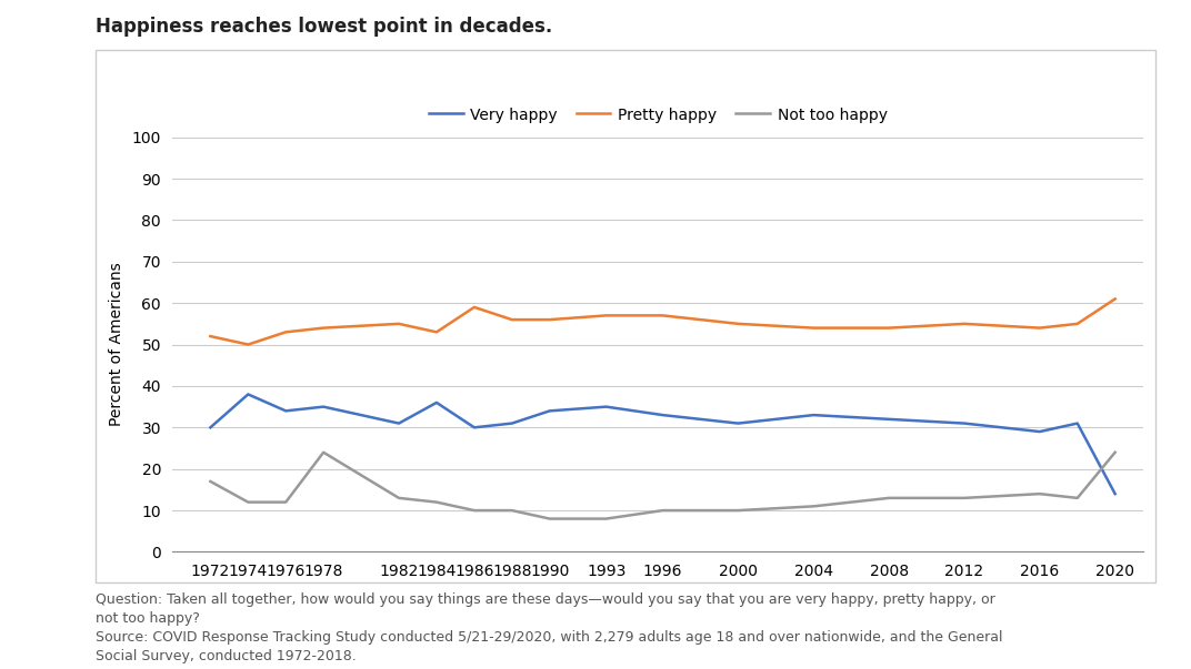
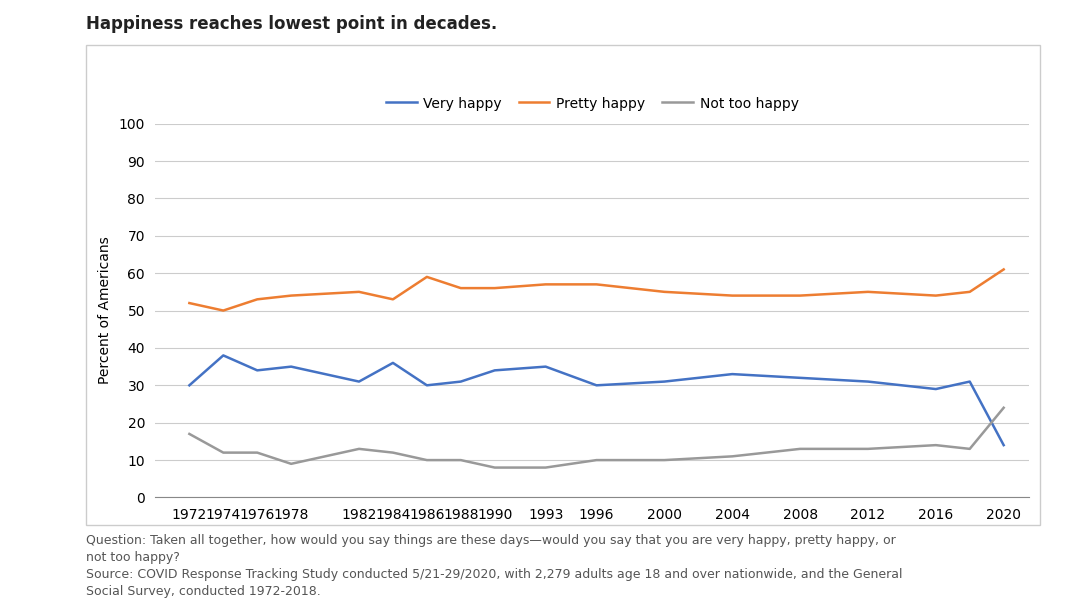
Not too happy/1978: 24 -> 9
Very happy/1996: 33 -> 30
